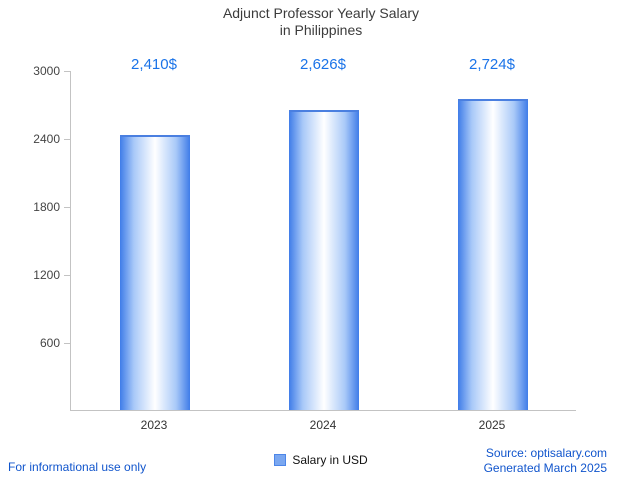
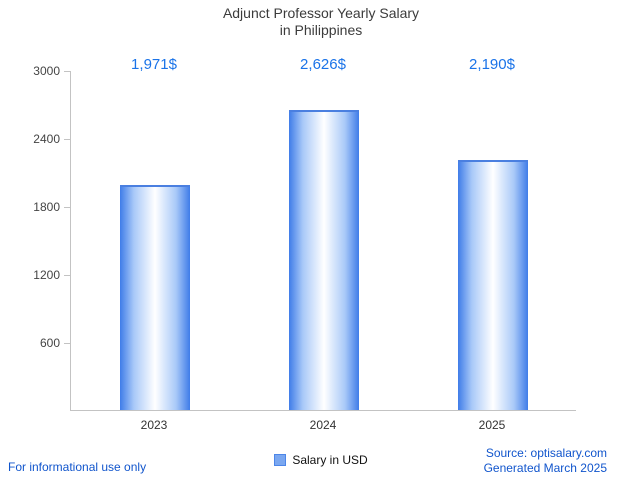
2023: 2,410 -> 1,971
2025: 2,724 -> 2,190
